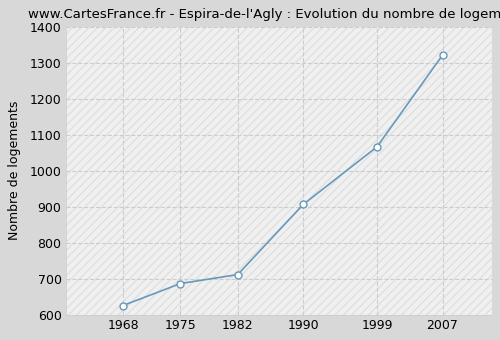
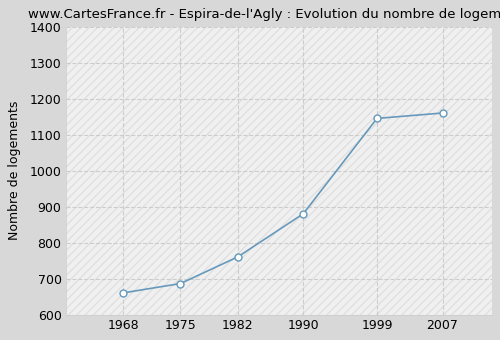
1968: 625 -> 660
1982: 711 -> 760
1990: 906 -> 880
1999: 1066 -> 1145
2007: 1321 -> 1160
